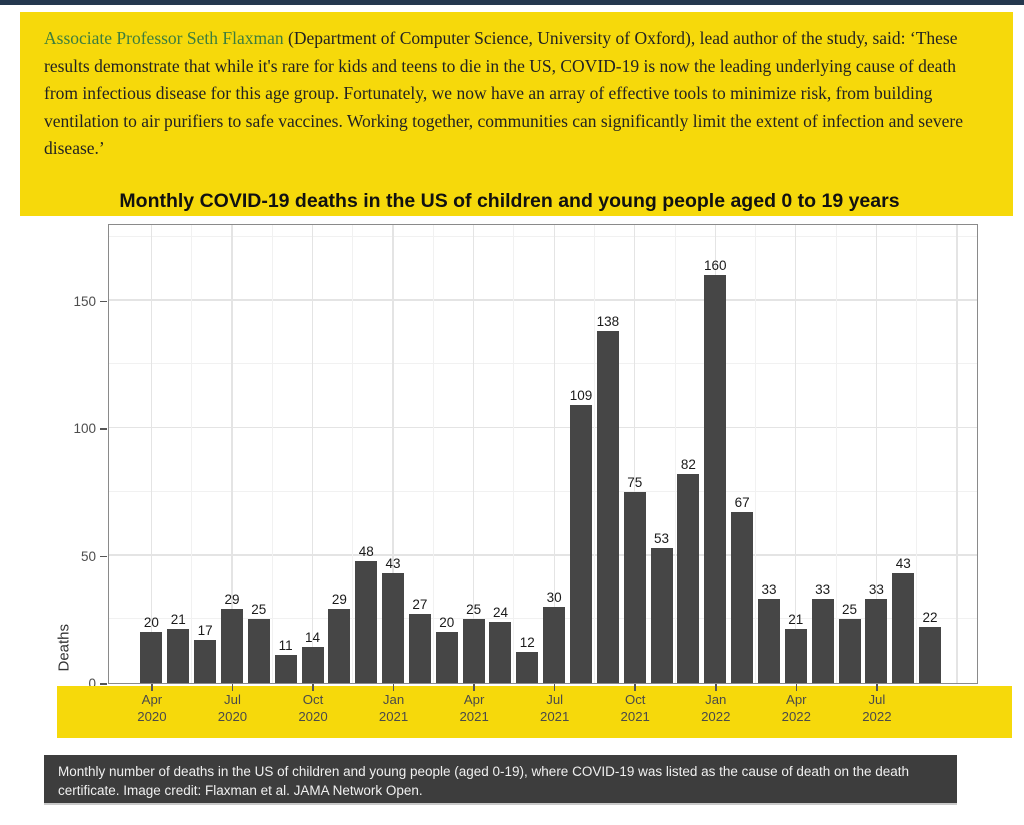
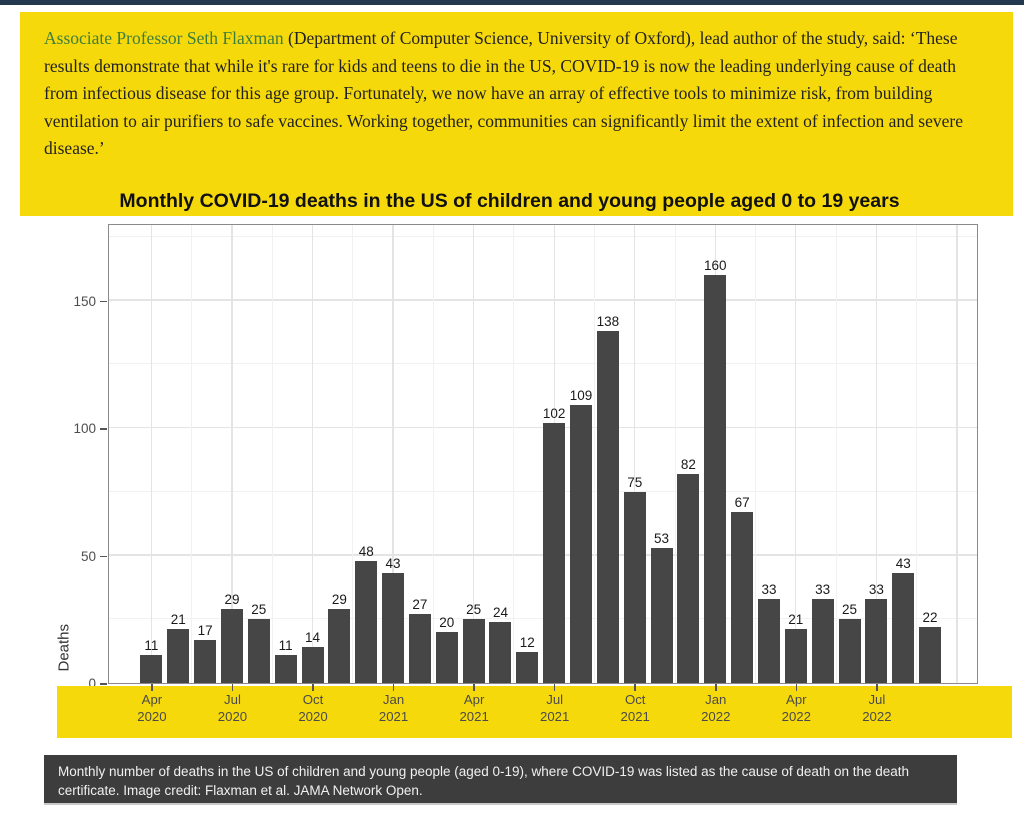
Apr 2020: 20 -> 11
Jul 2021: 30 -> 102
